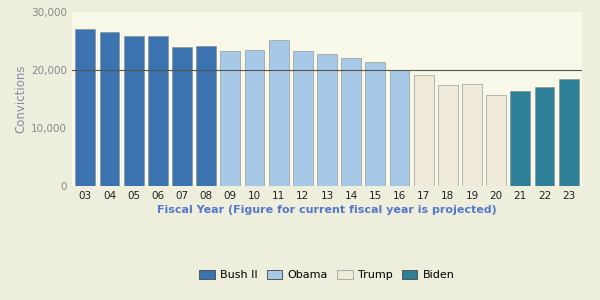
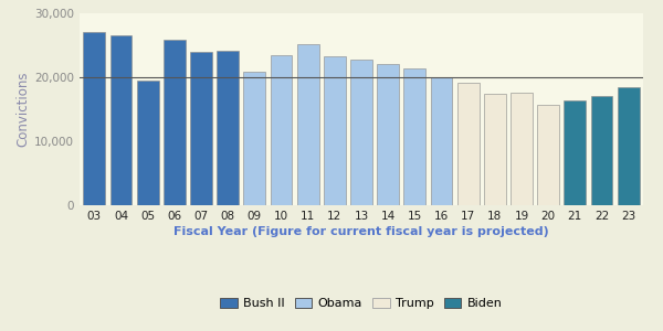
05: 25,800 -> 19,400
09: 23,200 -> 20,800
